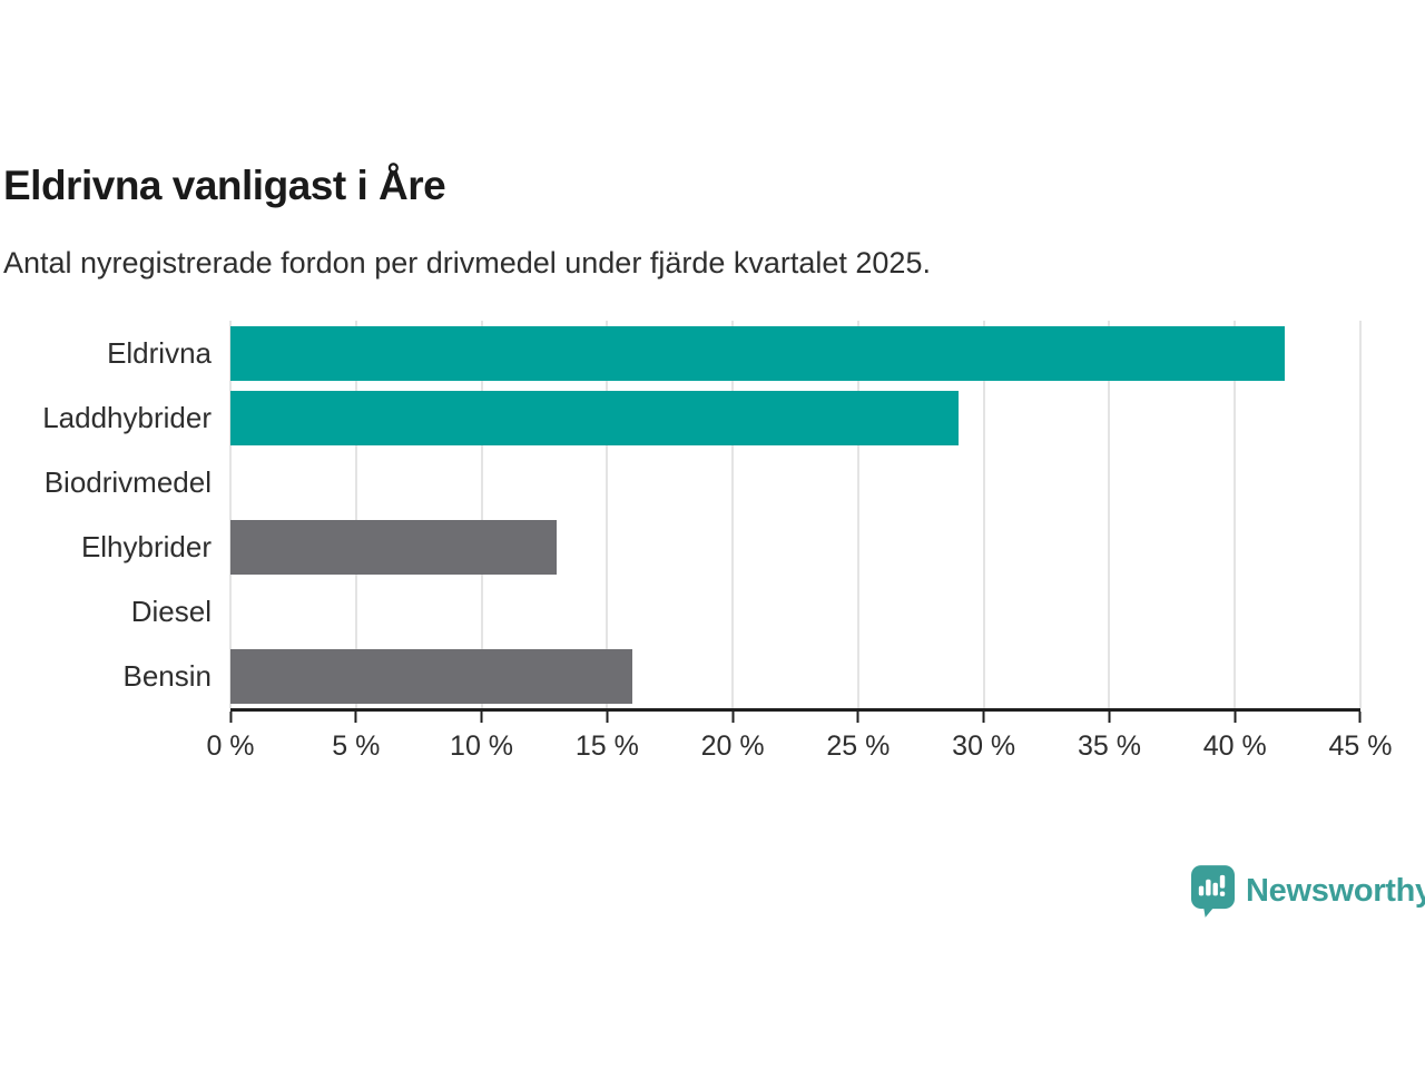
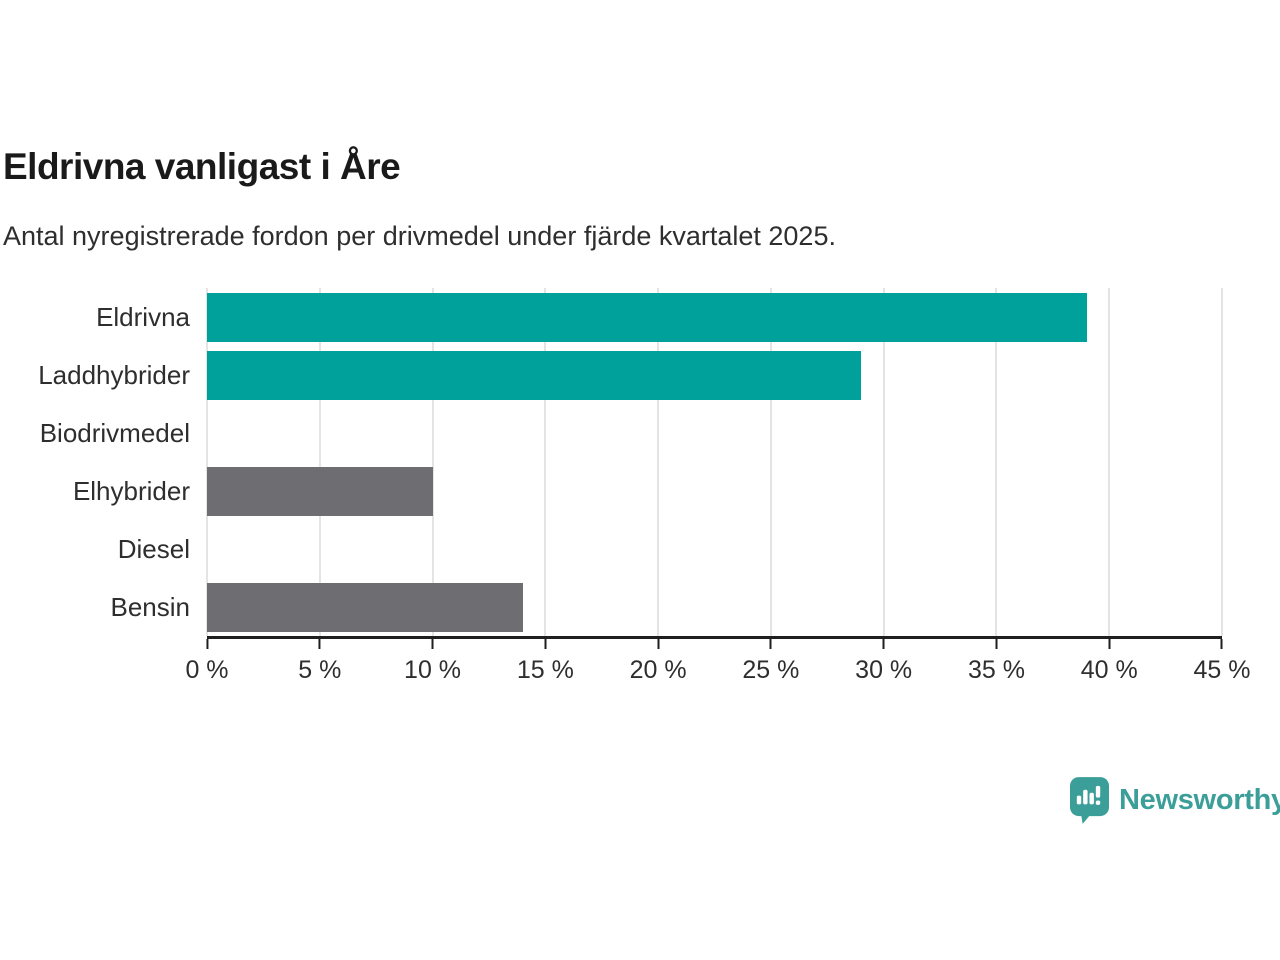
Eldrivna: 42% -> 39%
Elhybrider: 13% -> 10%
Bensin: 16% -> 14%
